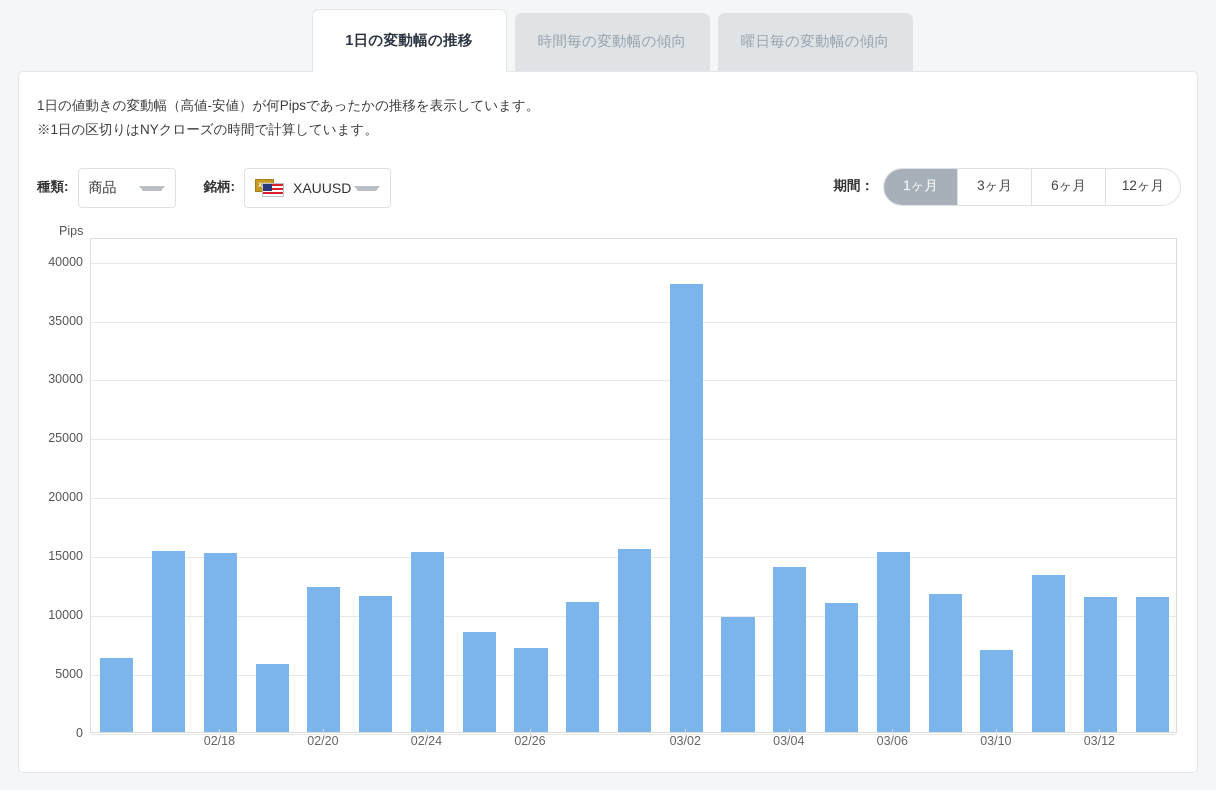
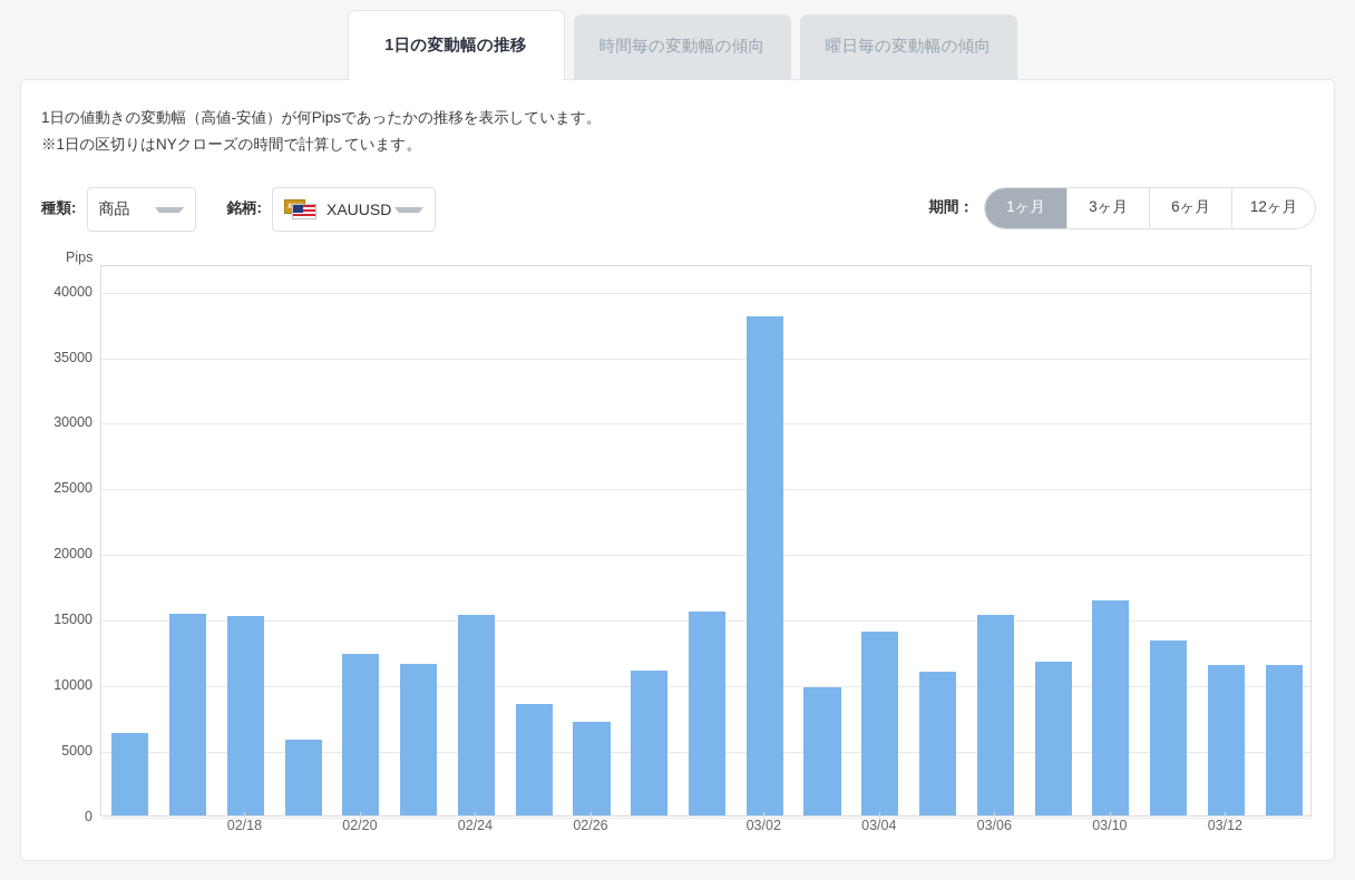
03/10: 7000 -> 16400
